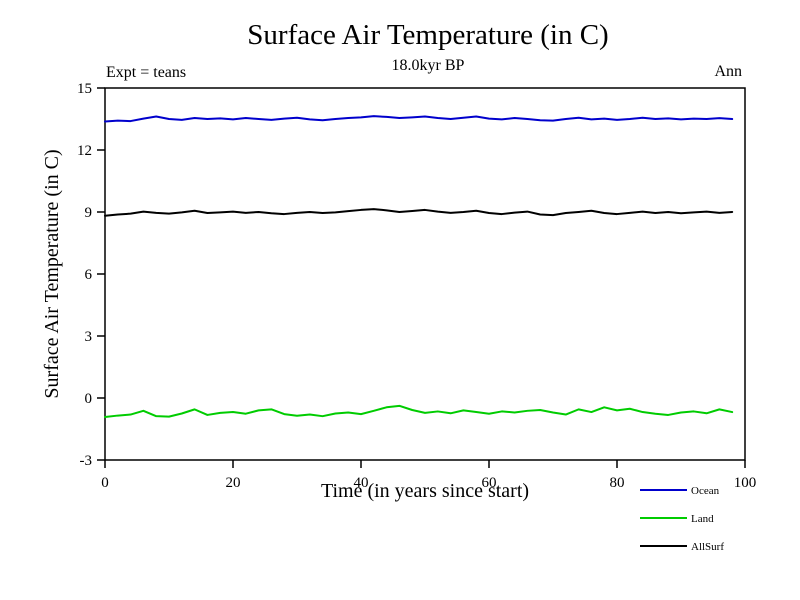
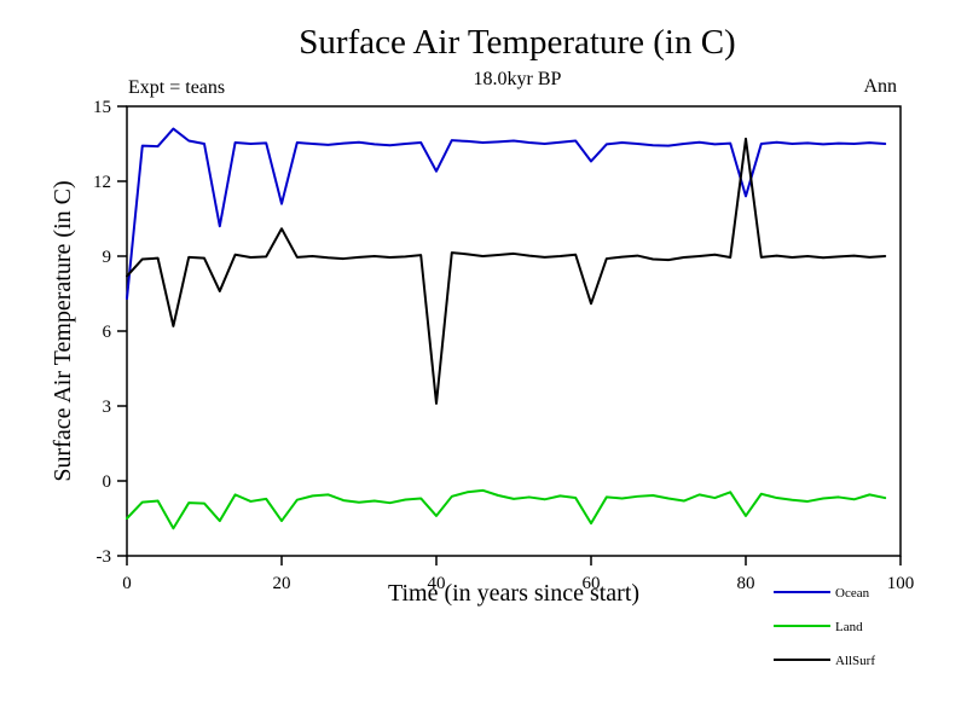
Ocean/0: 13.4 -> 7.3
Land/0: -0.9 -> -1.5
AllSurf/0: 8.8 -> 8.2
Ocean/6: 13.5 -> 14.1
Land/6: -0.6 -> -1.9
AllSurf/6: 9.0 -> 6.2
Ocean/12: 13.5 -> 10.2
Land/12: -0.8 -> -1.6
AllSurf/12: 9.0 -> 7.6
Ocean/20: 13.5 -> 11.1
Land/20: -0.7 -> -1.6
AllSurf/20: 9.0 -> 10.1
Ocean/40: 13.6 -> 12.4
Land/40: -0.8 -> -1.4
AllSurf/40: 9.1 -> 3.1
Ocean/60: 13.5 -> 12.8
Land/60: -0.8 -> -1.7
AllSurf/60: 8.9 -> 7.1
Ocean/80: 13.5 -> 11.4
Land/80: -0.6 -> -1.4
AllSurf/80: 8.9 -> 13.7
